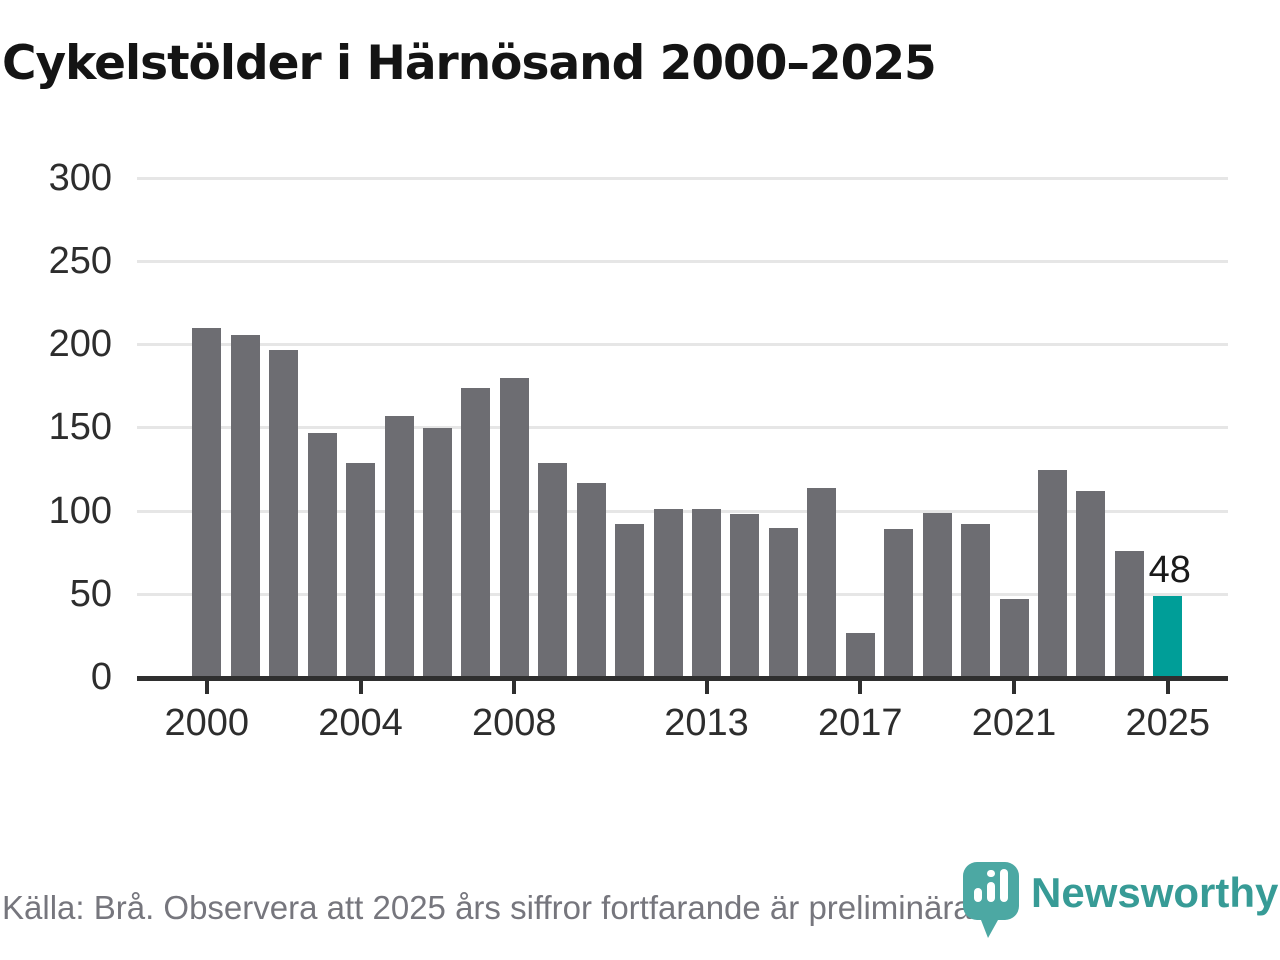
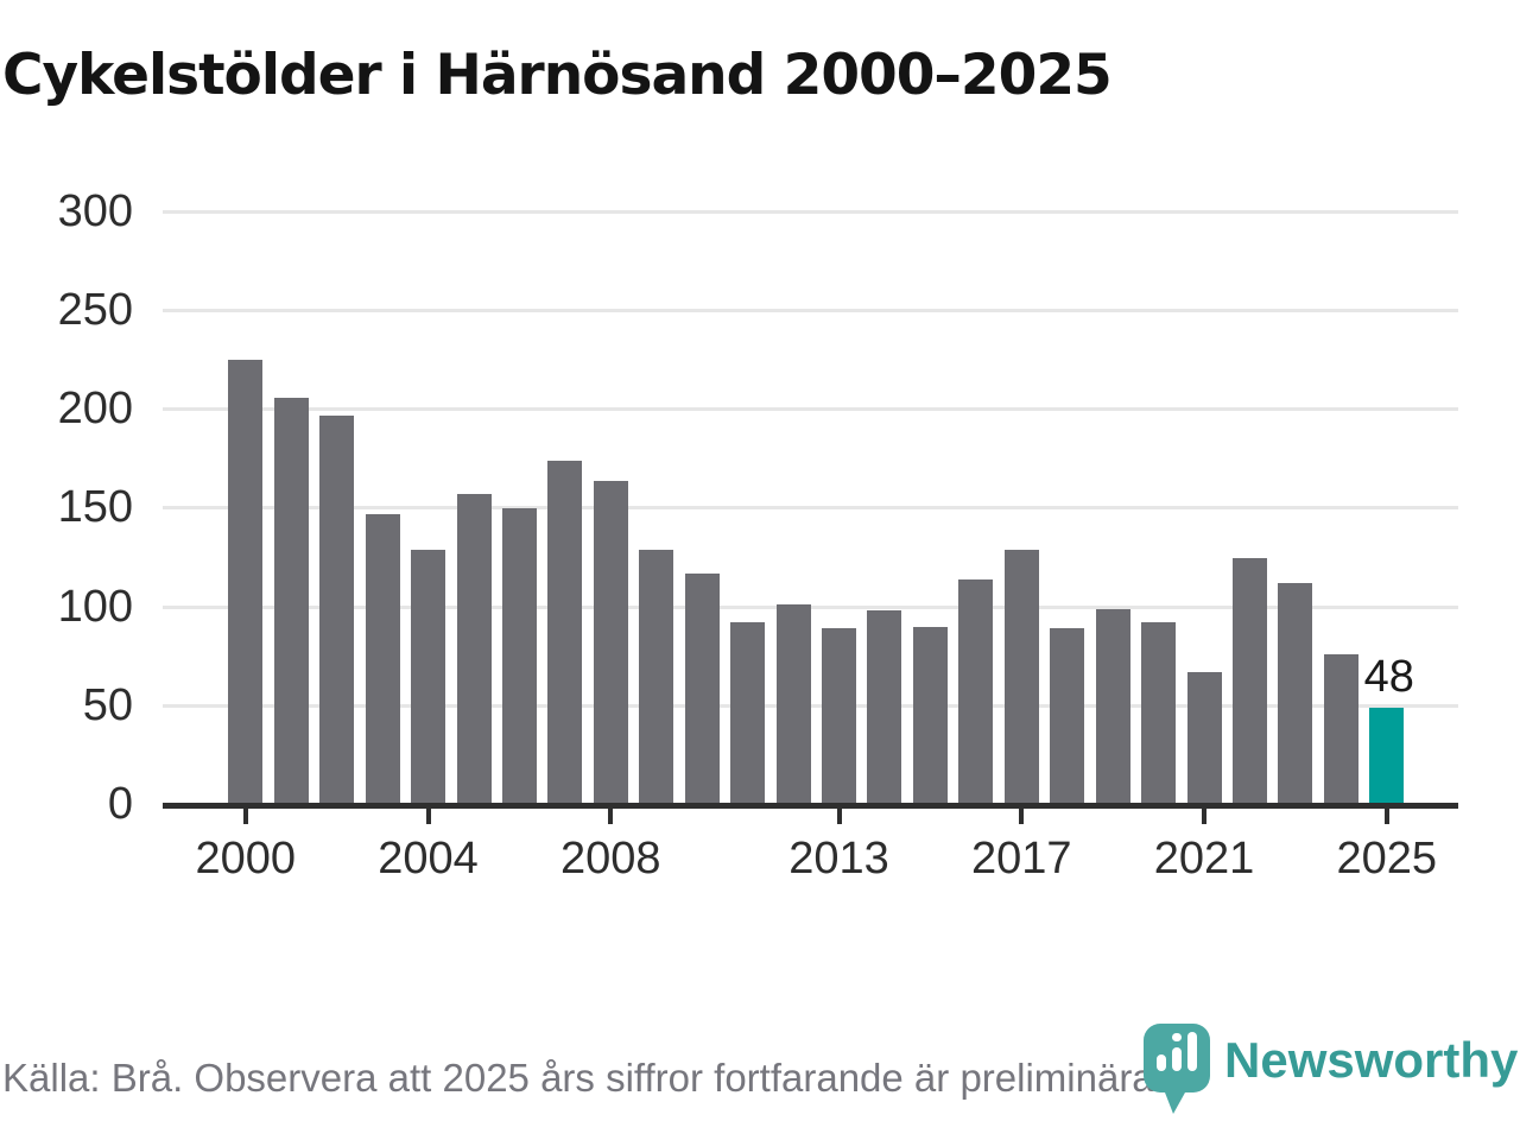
2000: 209 -> 224
2008: 179 -> 163
2013: 100 -> 88
2017: 26 -> 128
2021: 46 -> 66
